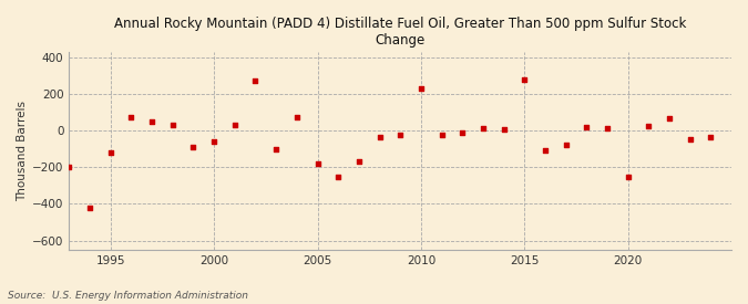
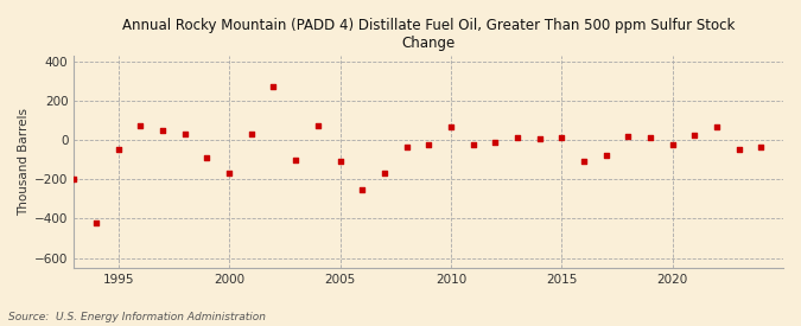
1995: -120 -> -50
2000: -60 -> -160
2005: -180 -> -110
2010: 230 -> 70
2015: 280 -> 20
2020: -250 -> -20
